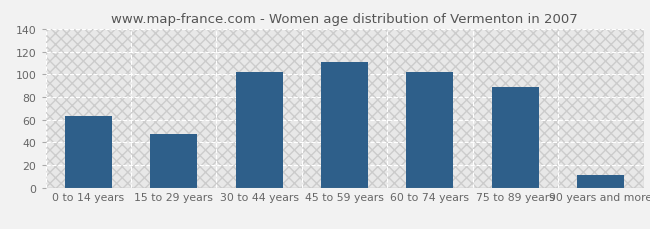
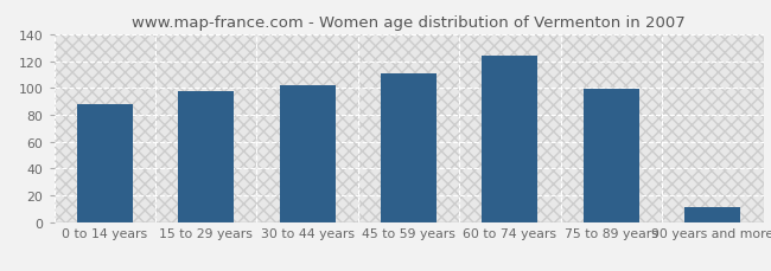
0 to 14 years: 63 -> 88
15 to 29 years: 47 -> 98
60 to 74 years: 102 -> 124
75 to 89 years: 89 -> 99
